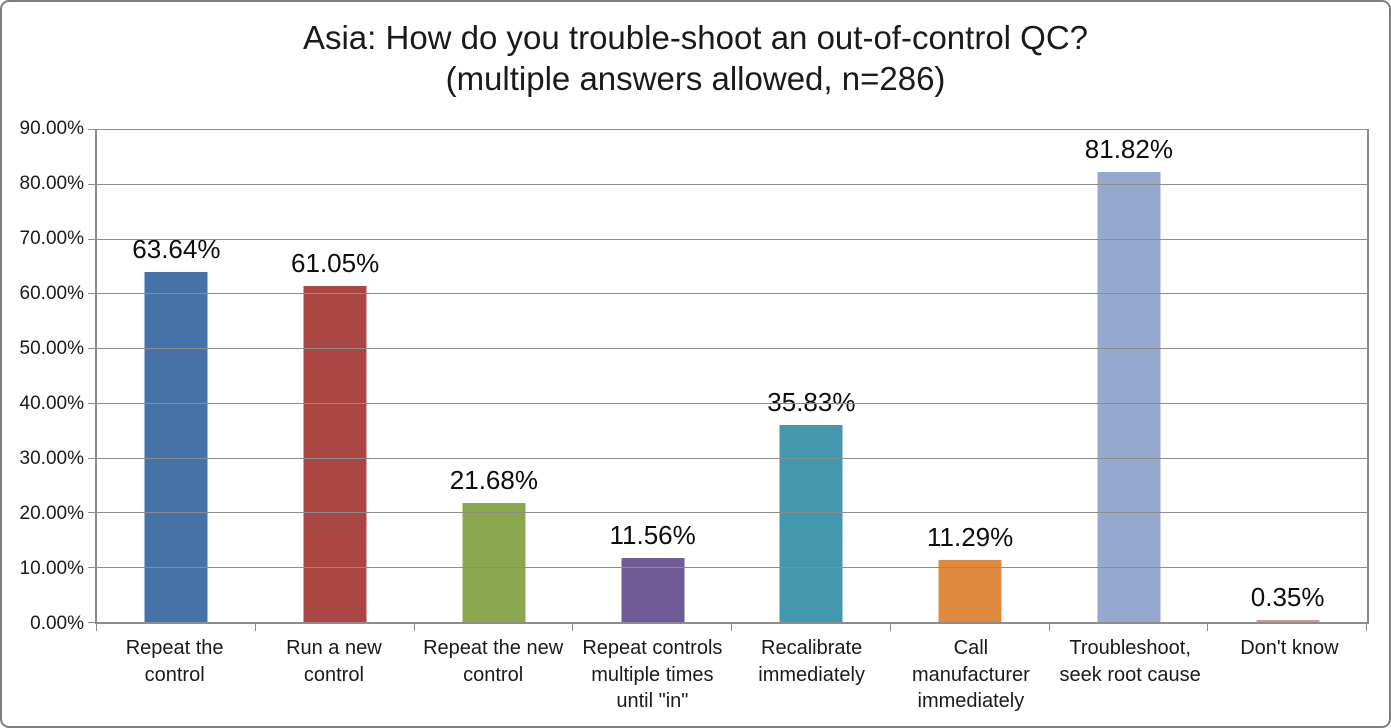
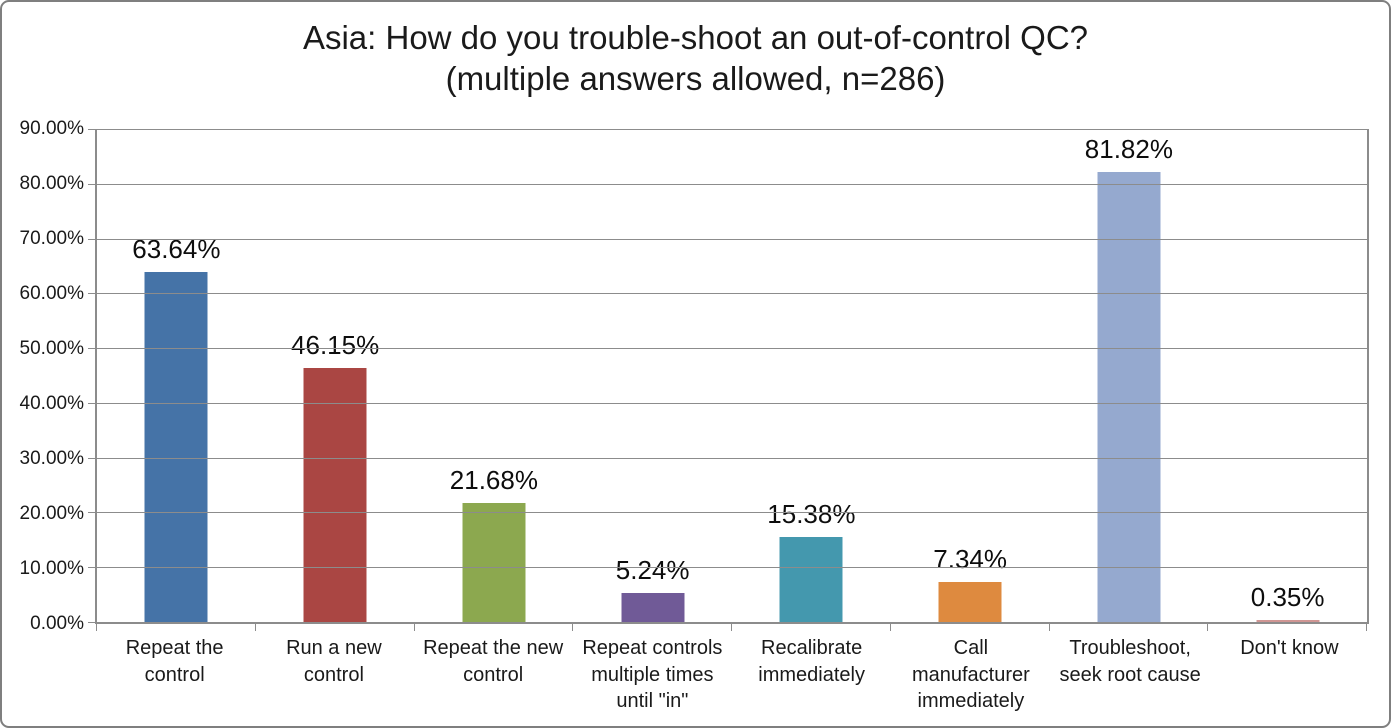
Run a new control: 61.05% -> 46.15%
Repeat controls multiple times until "in": 11.56% -> 5.24%
Recalibrate immediately: 35.83% -> 15.38%
Call manufacturer immediately: 11.29% -> 7.34%
